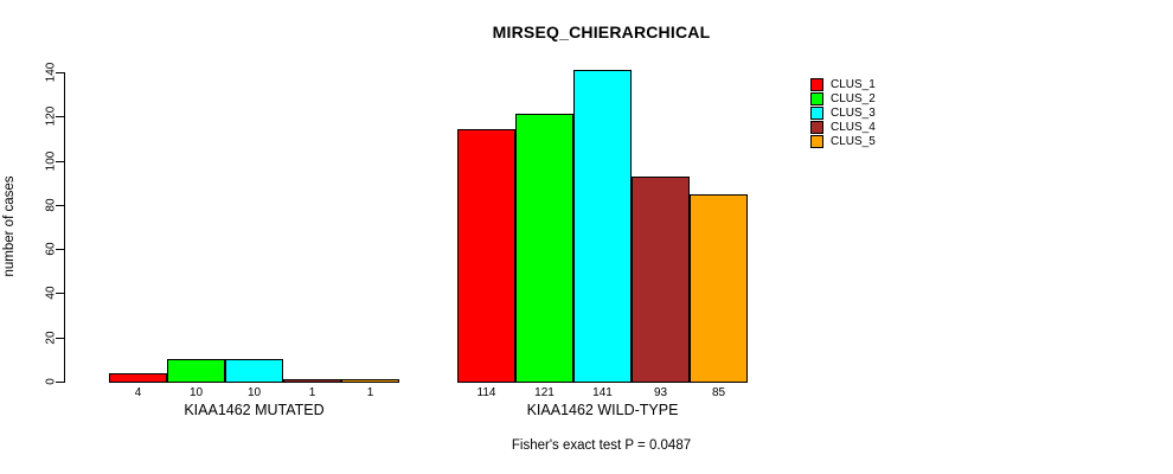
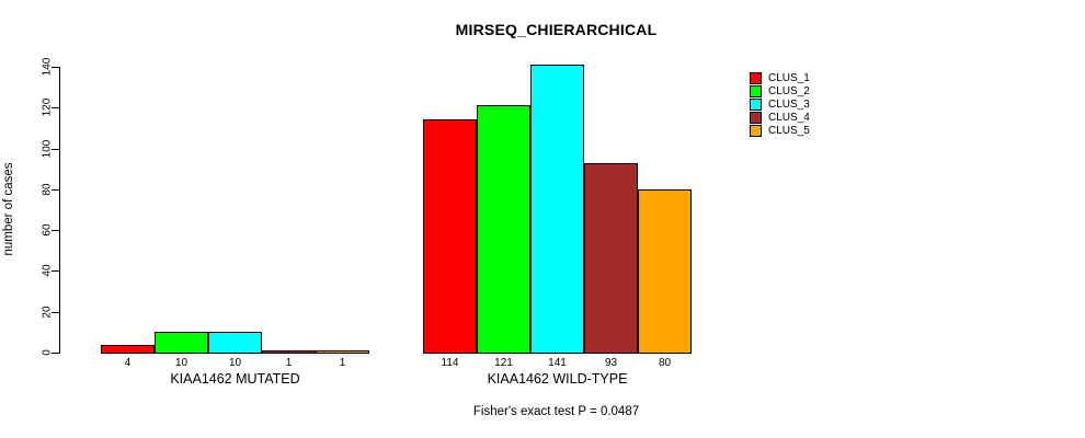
CLUS_5/KIAA1462 WILD-TYPE: 85 -> 80
